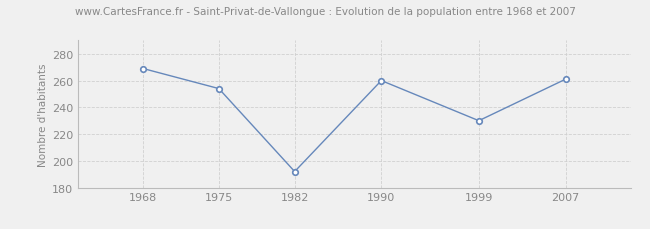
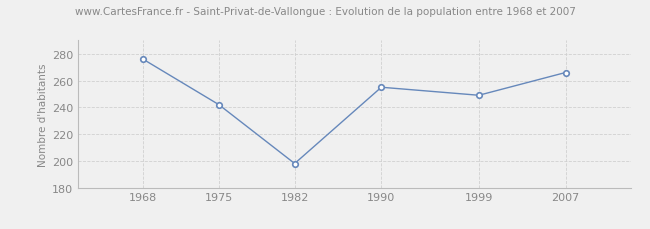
1968: 269 -> 276
1975: 254 -> 242
1982: 192 -> 198
1990: 260 -> 255
1999: 230 -> 249
2007: 261 -> 266
